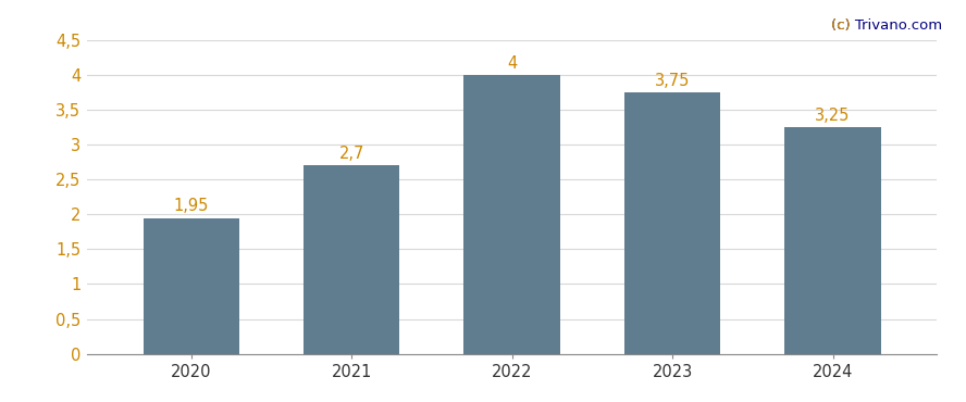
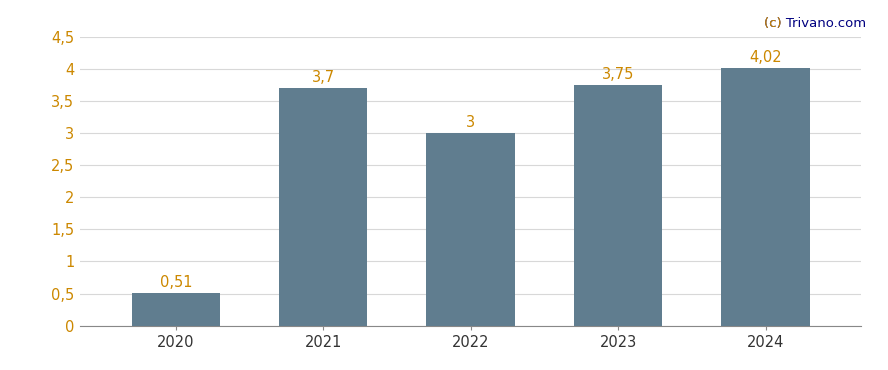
2020: 1,95 -> 0,51
2021: 2,7 -> 3,7
2022: 4 -> 3
2024: 3,25 -> 4,02
